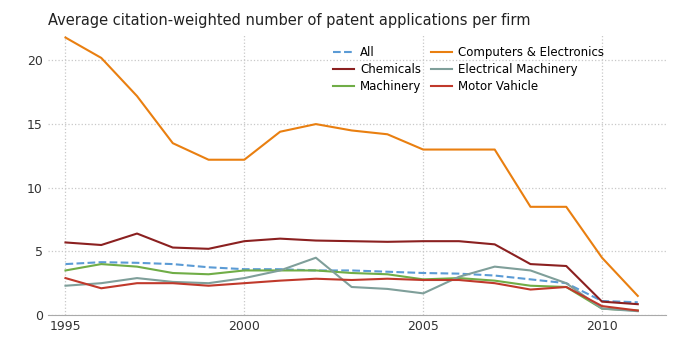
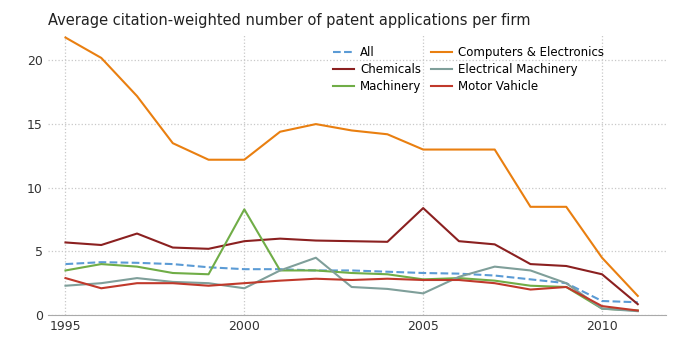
Machinery/2000: 3.5 -> 8.3
Electrical Machinery/2000: 2.9 -> 2.1
Chemicals/2005: 5.8 -> 8.4
Chemicals/2010: 1.1 -> 3.2
